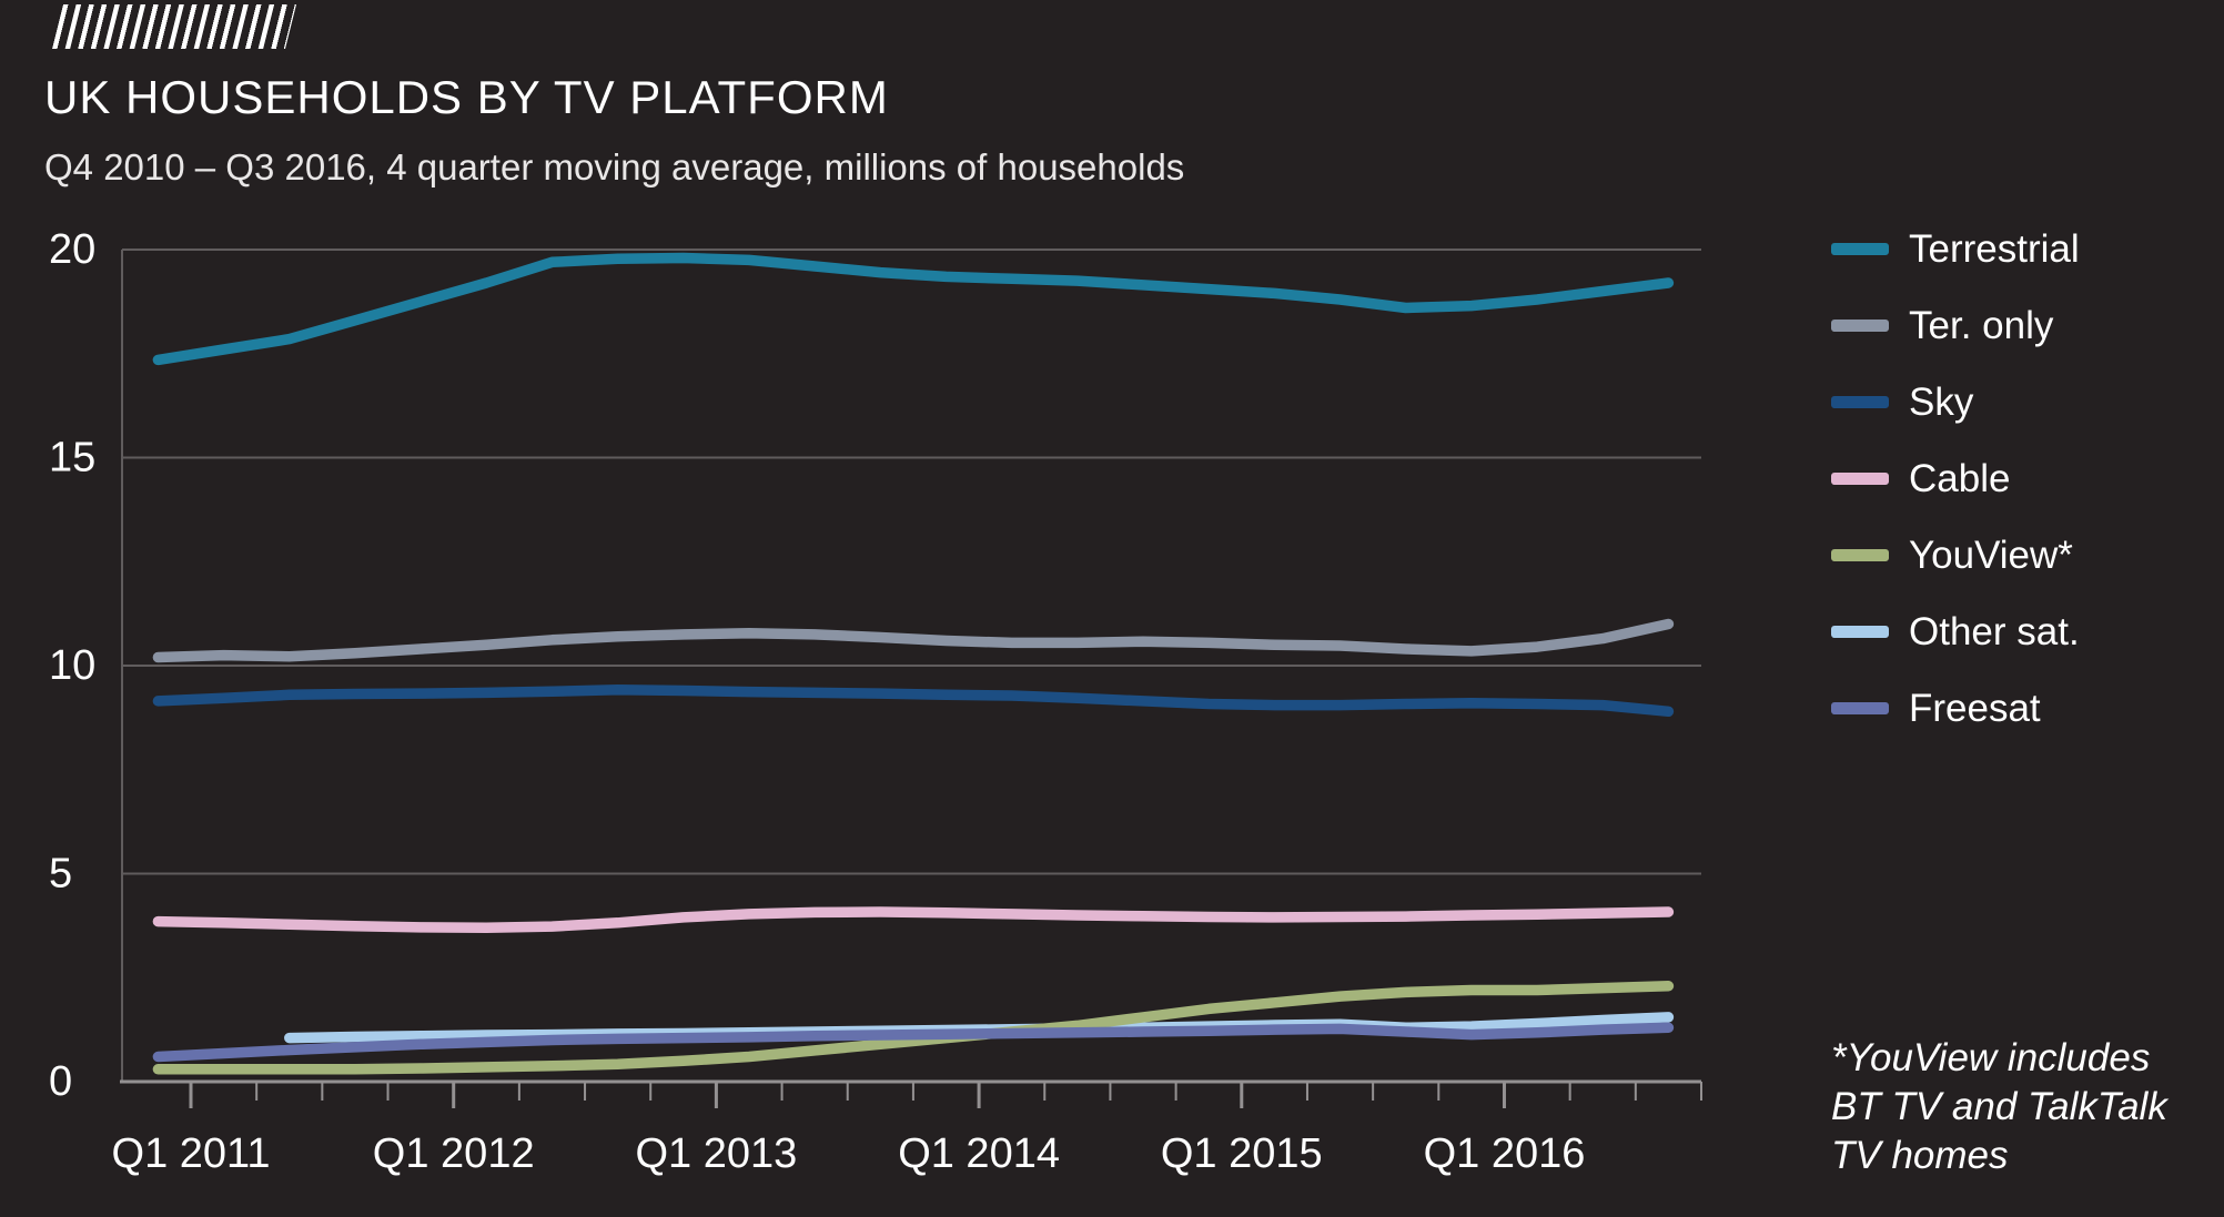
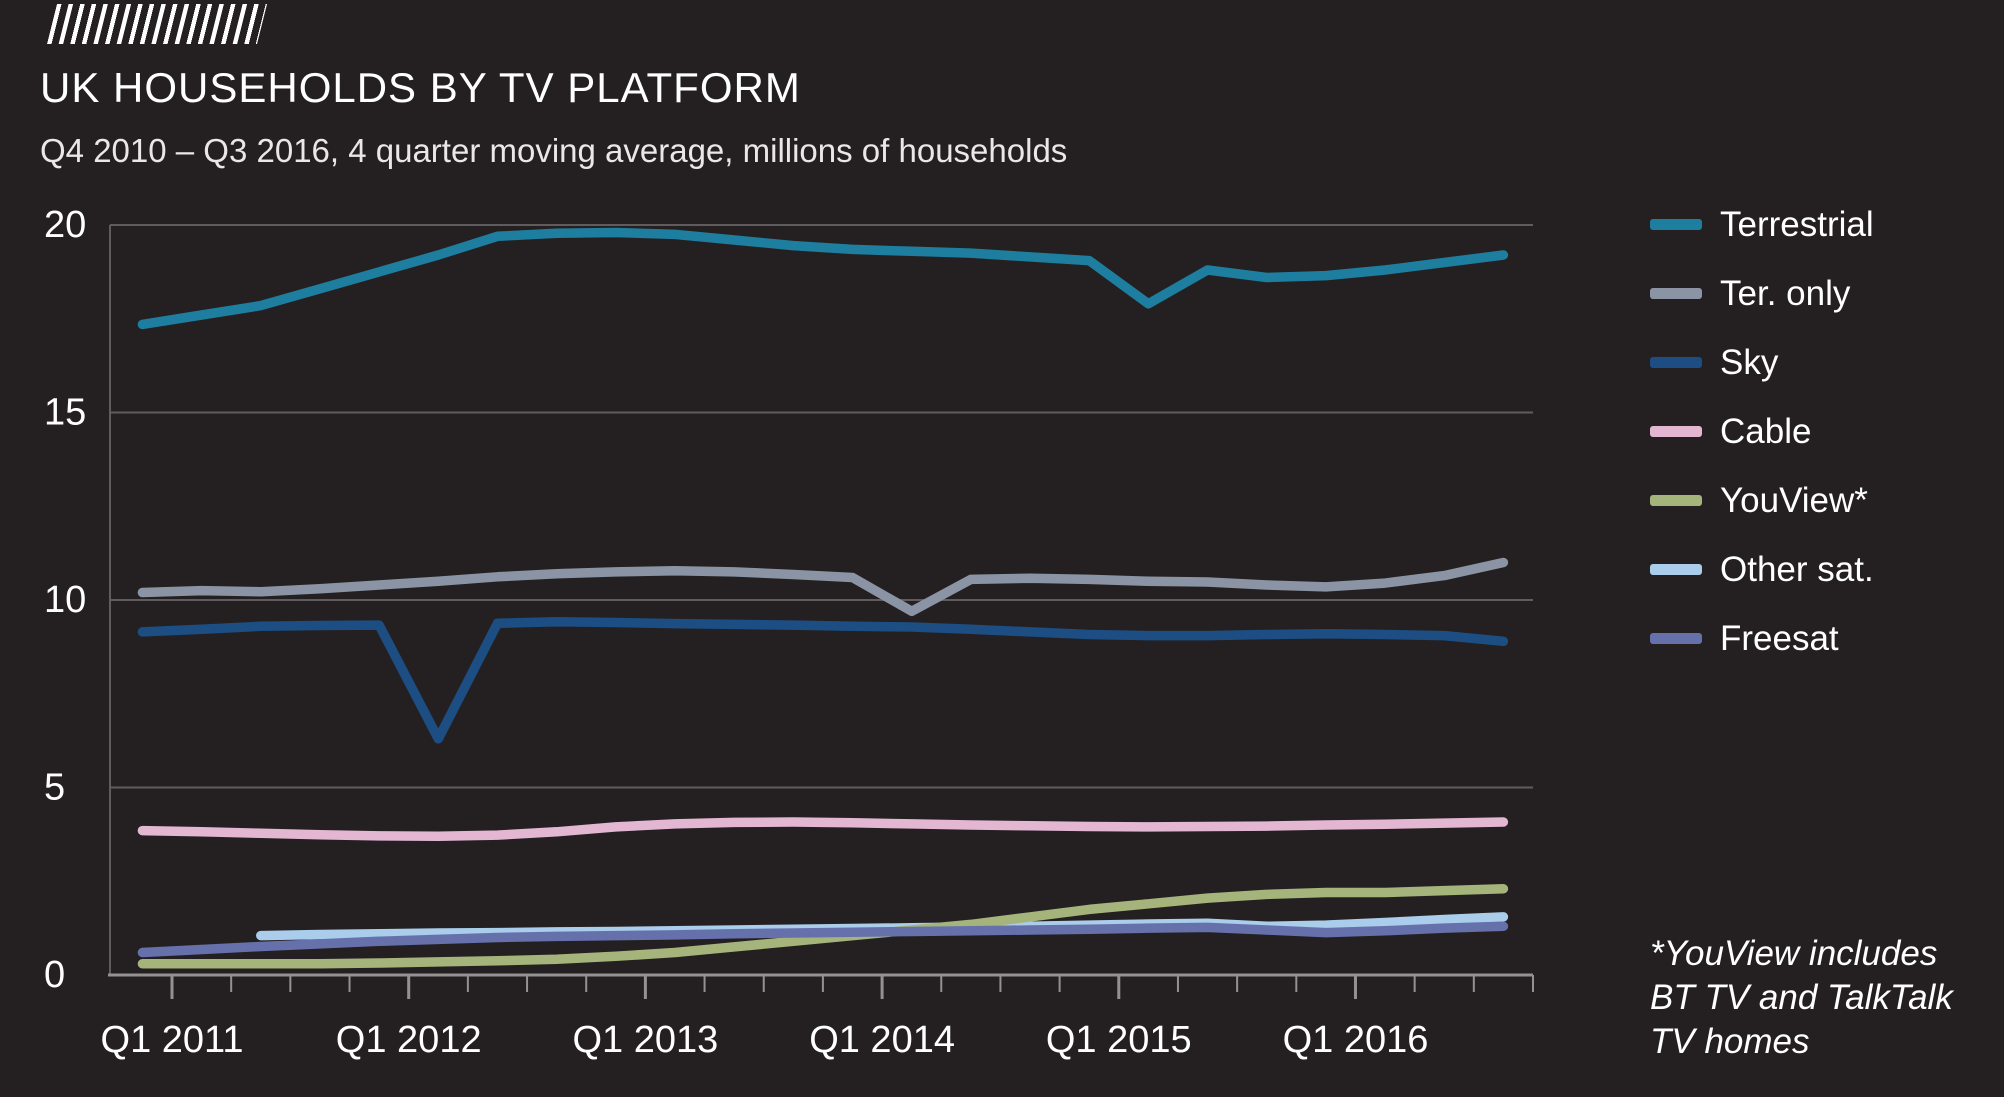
Sky/Q1 2012: 9.3 -> 6.3
Ter. only/Q1 2014: 10.6 -> 9.7
Terrestrial/Q1 2015: 18.9 -> 17.9
